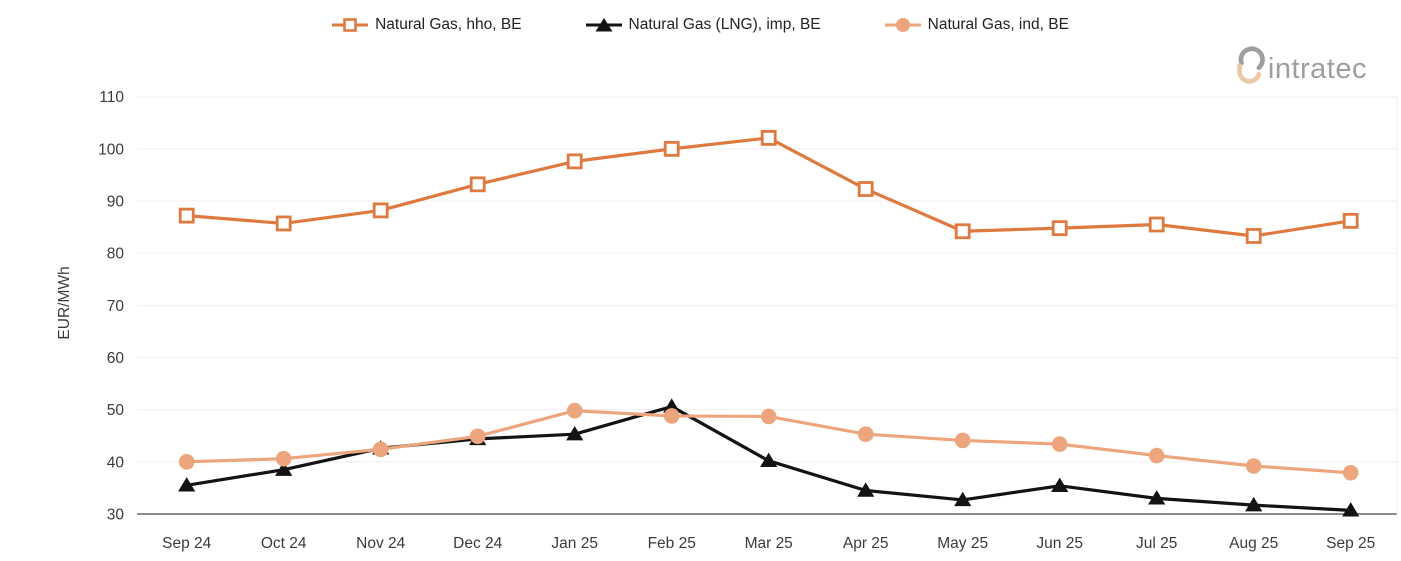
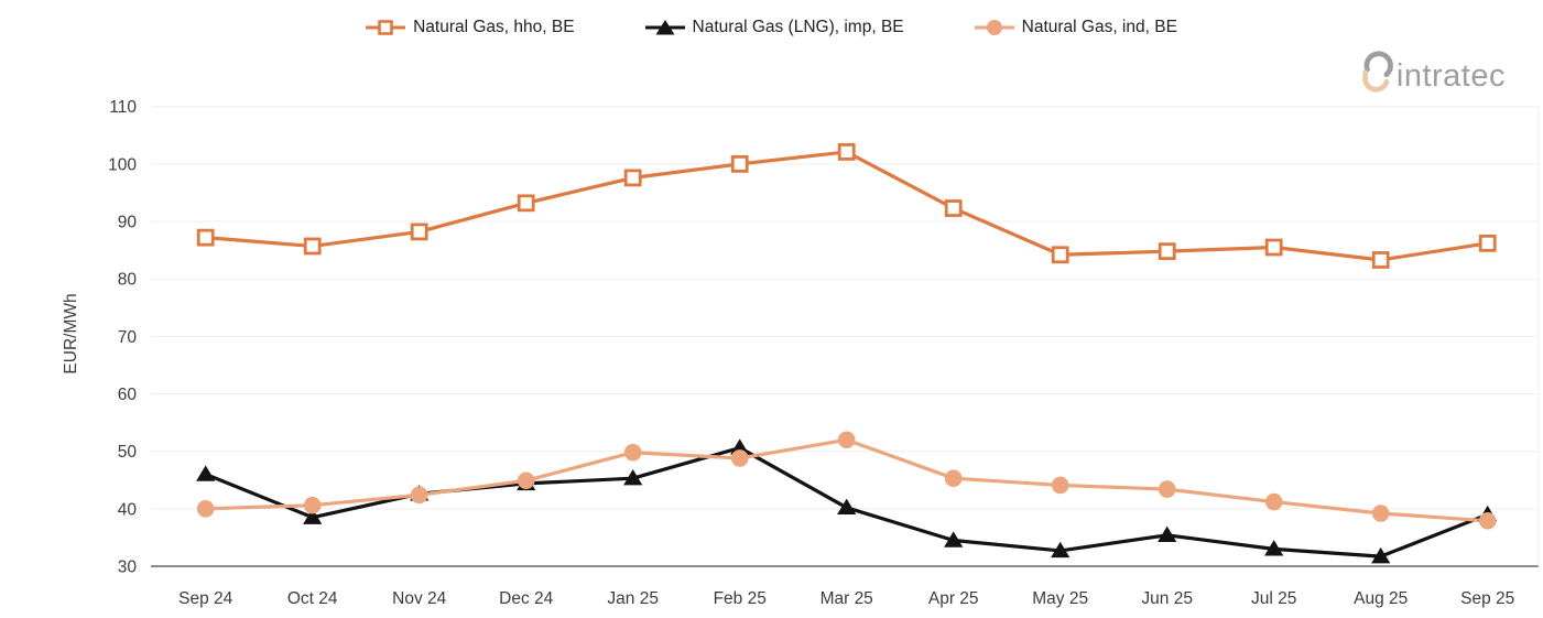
Natural Gas (LNG), imp, BE/Sep 24: 36 -> 46
Natural Gas, ind, BE/Mar 25: 49 -> 52
Natural Gas (LNG), imp, BE/Sep 25: 31 -> 39
